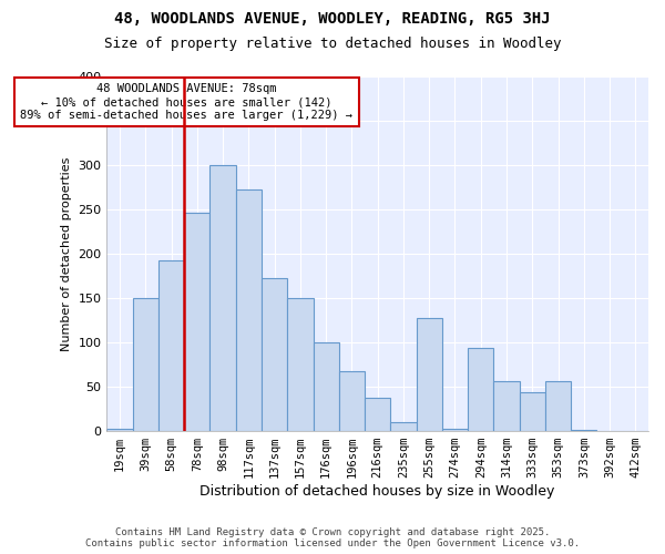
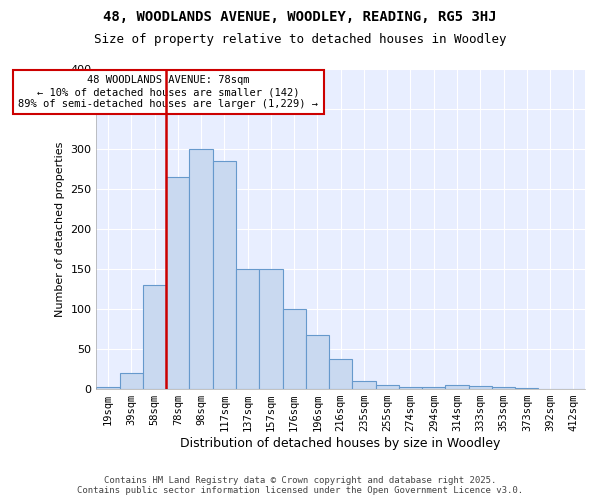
39sqm: 150 -> 20
58sqm: 192 -> 130
78sqm: 246 -> 265
117sqm: 272 -> 285
137sqm: 172 -> 150
255sqm: 128 -> 5
294sqm: 94 -> 2
314sqm: 56 -> 5
333sqm: 44 -> 4
353sqm: 56 -> 2
